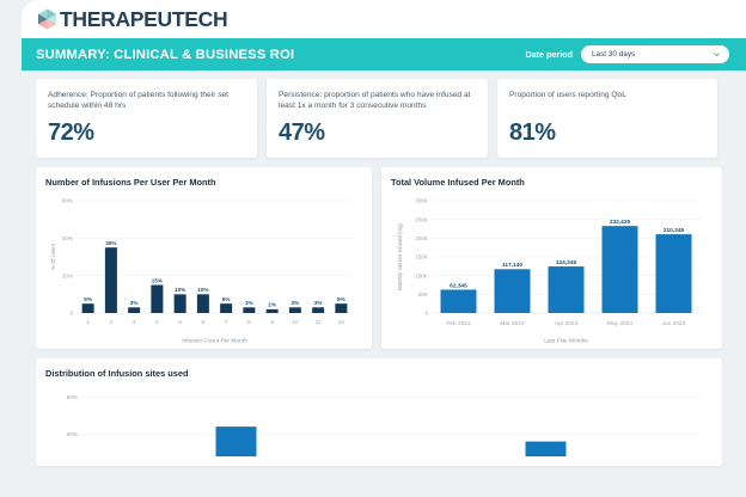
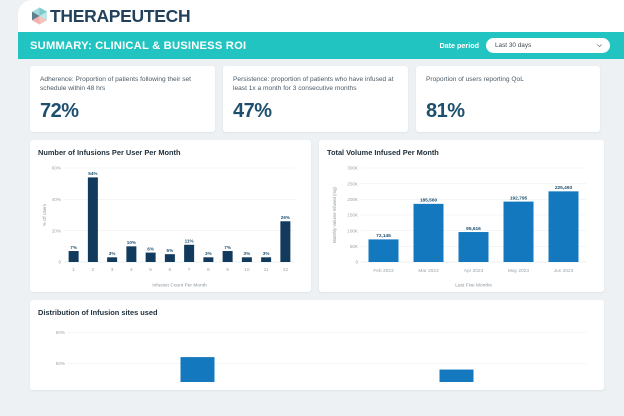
Number of Infusions Per User Per Month/1: 5% -> 7%
Number of Infusions Per User Per Month/2: 35% -> 54%
Number of Infusions Per User Per Month/4: 15% -> 10%
Number of Infusions Per User Per Month/5: 10% -> 6%
Number of Infusions Per User Per Month/6: 10% -> 5%
Number of Infusions Per User Per Month/7: 5% -> 11%
Number of Infusions Per User Per Month/9: 2% -> 7%
Number of Infusions Per User Per Month/12: 5% -> 26%
Total Volume Infused Per Month/Feb 2023: 62,345 -> 72,145
Total Volume Infused Per Month/Mar 2023: 117,140 -> 185,560
Total Volume Infused Per Month/Apr 2023: 124,345 -> 95,616
Total Volume Infused Per Month/May 2023: 232,425 -> 192,795
Total Volume Infused Per Month/Jun 2023: 210,345 -> 225,493
